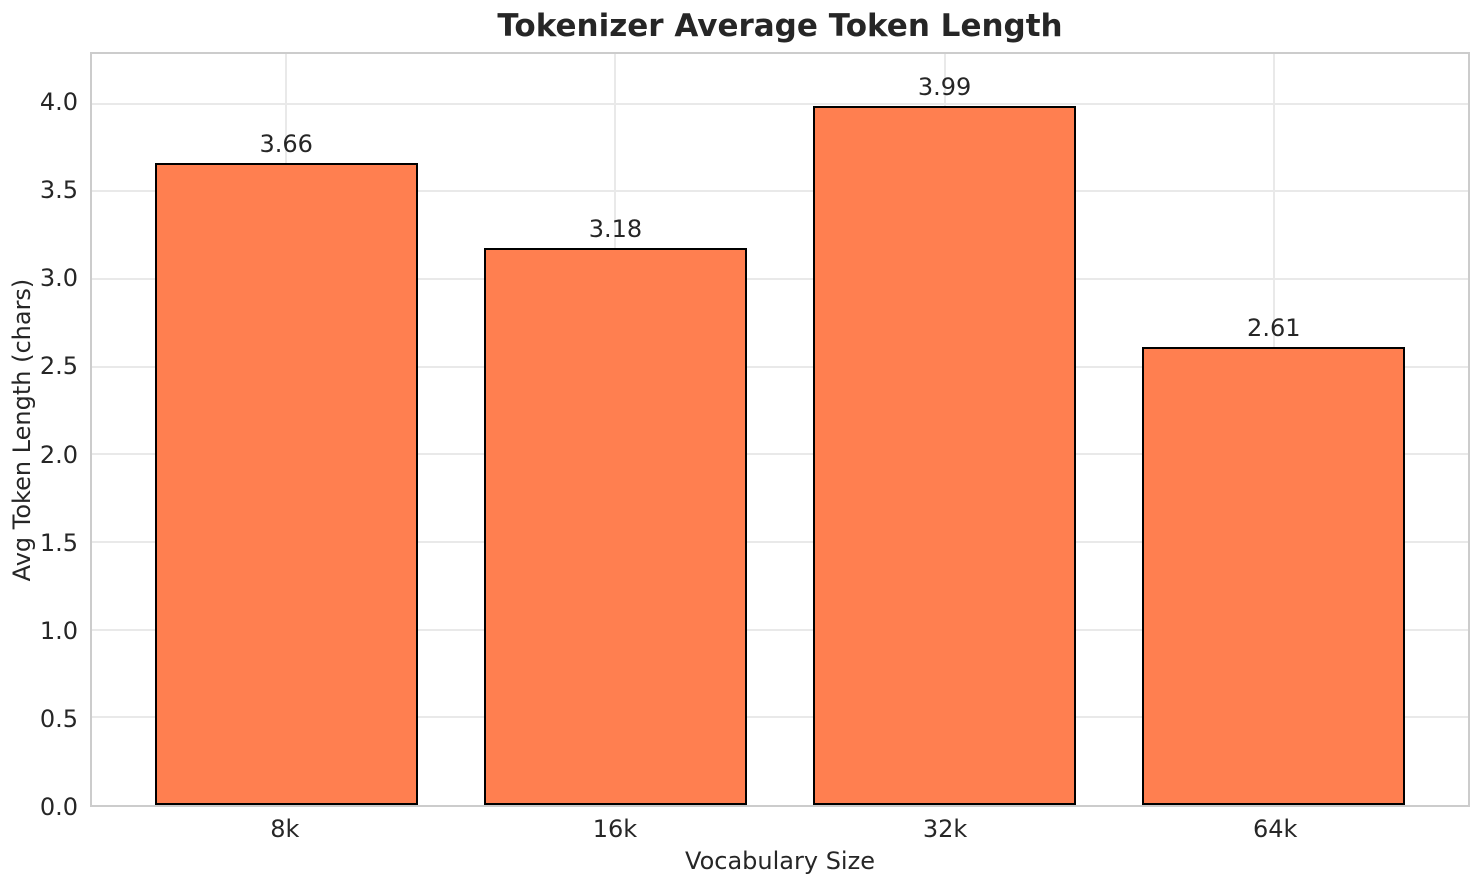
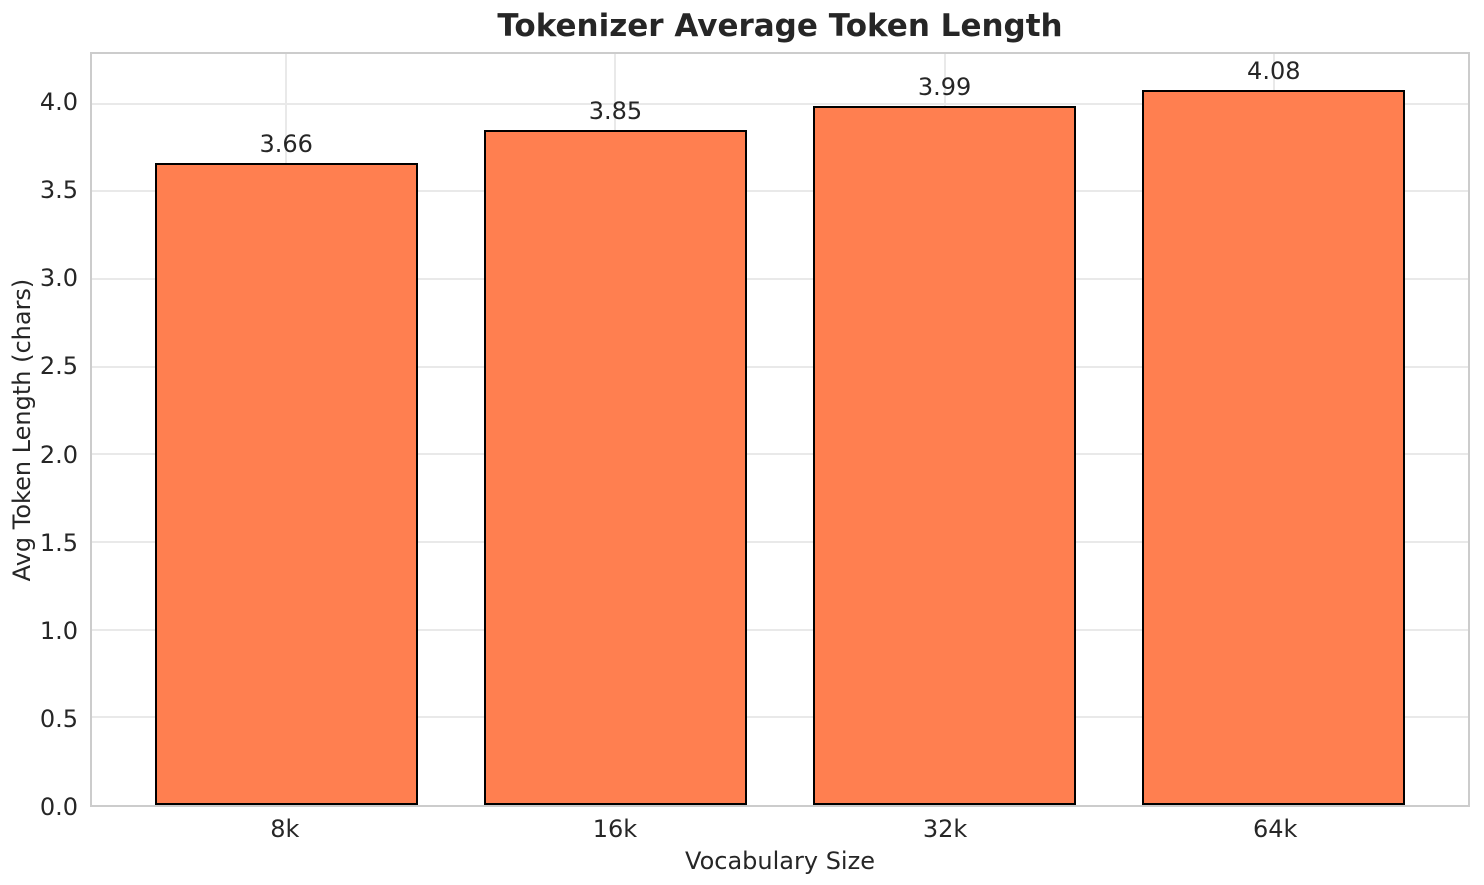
16k: 3.18 -> 3.85
64k: 2.61 -> 4.08
